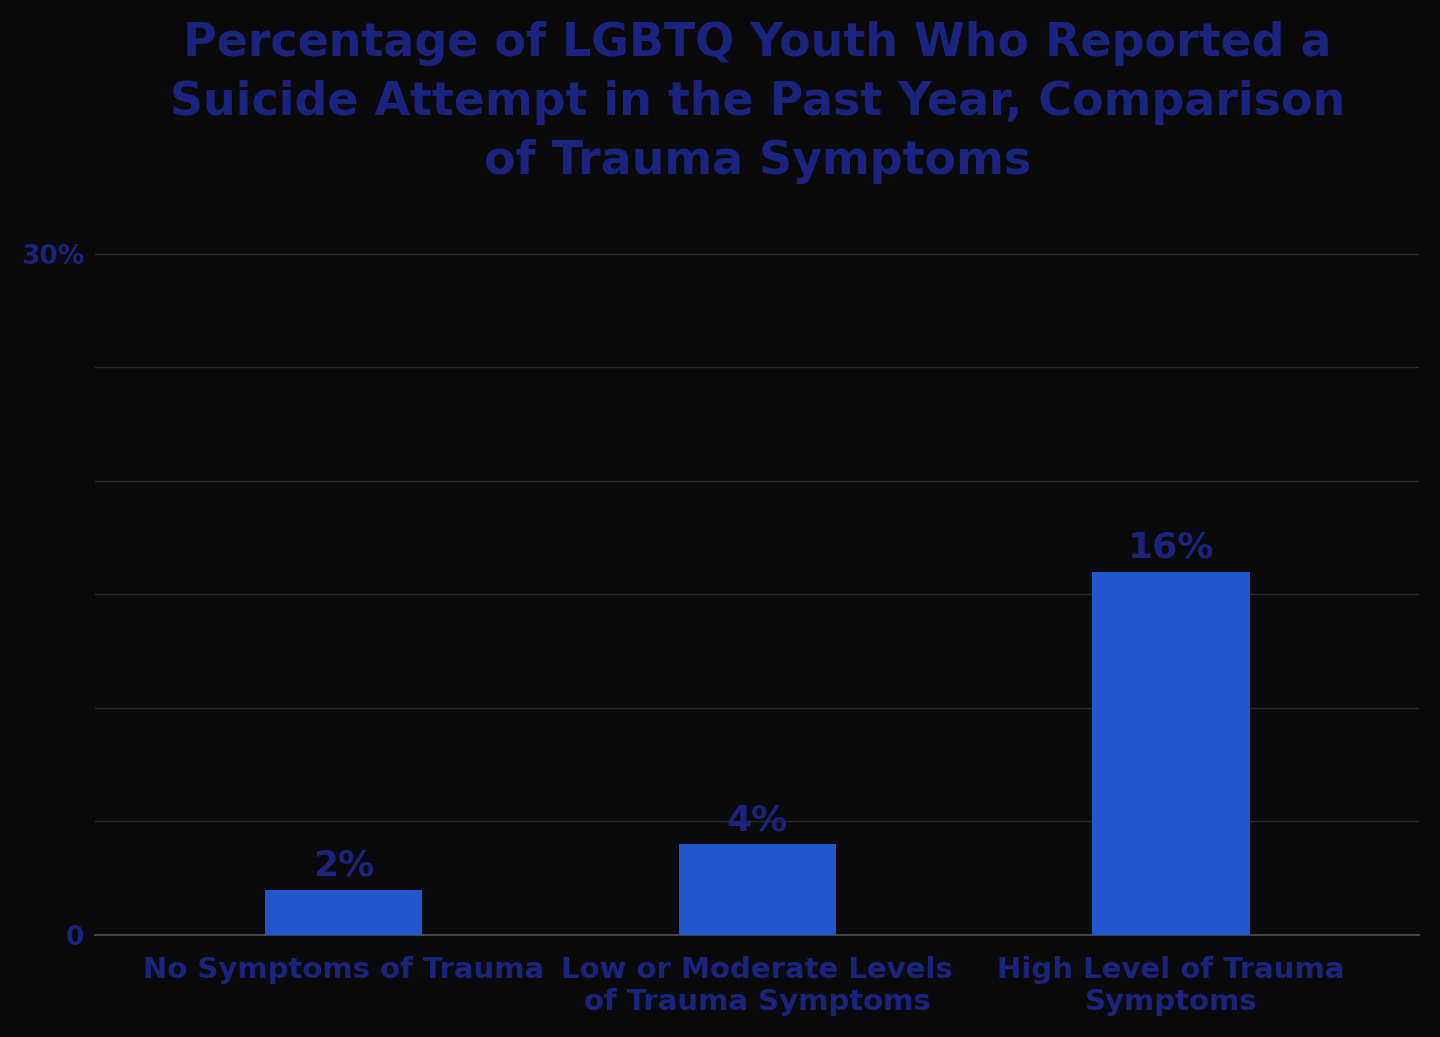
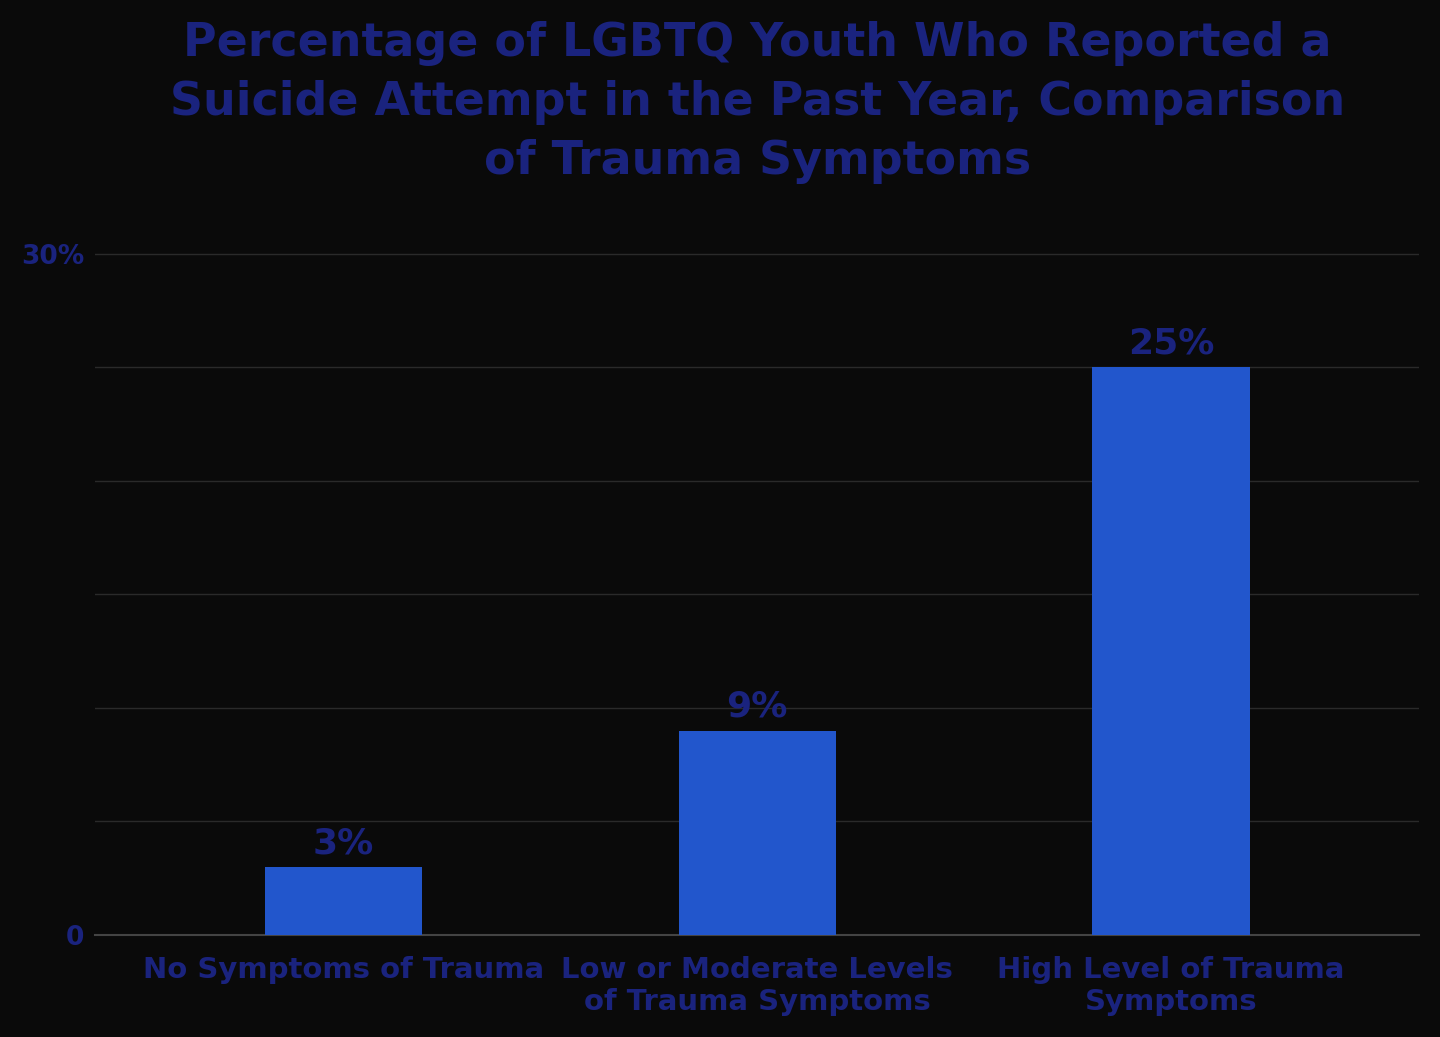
No Symptoms of Trauma: 2% -> 3%
Low or Moderate Levels of Trauma Symptoms: 4% -> 9%
High Level of Trauma Symptoms: 16% -> 25%
